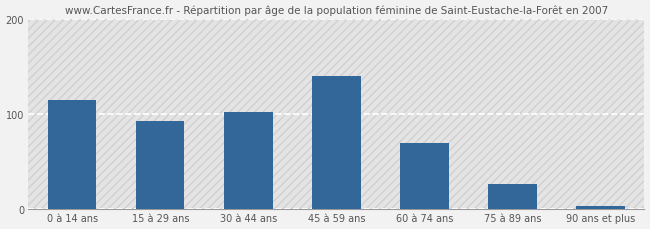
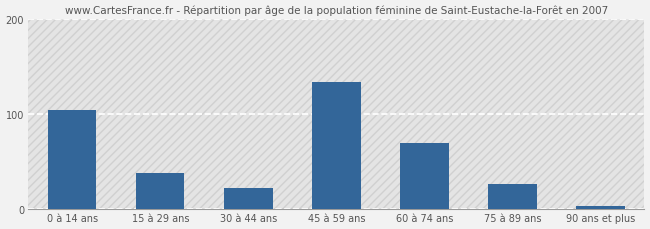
0 à 14 ans: 115 -> 104
15 à 29 ans: 93 -> 38
30 à 44 ans: 102 -> 22
45 à 59 ans: 140 -> 134
